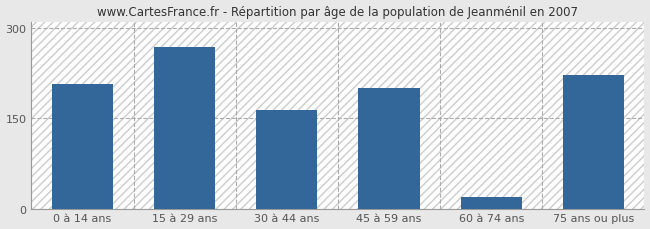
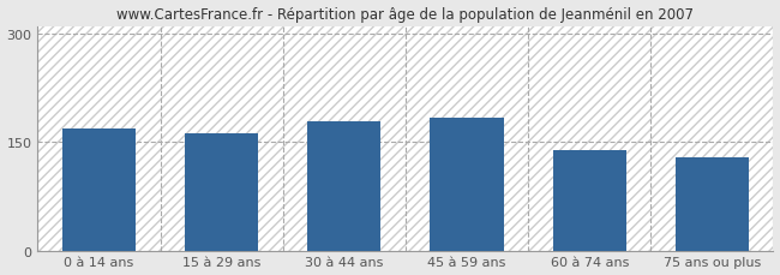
0 à 14 ans: 206 -> 168
15 à 29 ans: 268 -> 162
30 à 44 ans: 164 -> 178
45 à 59 ans: 200 -> 183
60 à 74 ans: 20 -> 139
75 ans ou plus: 222 -> 128
